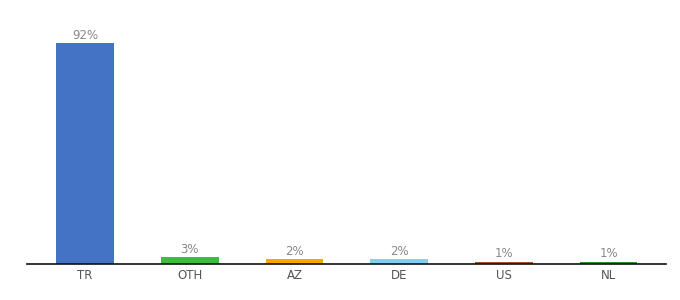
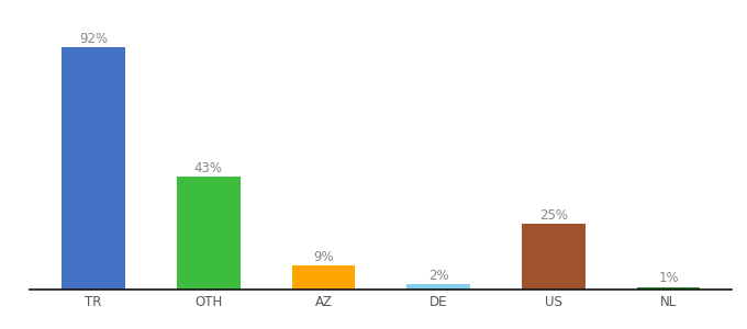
OTH: 3% -> 43%
AZ: 2% -> 9%
US: 1% -> 25%
